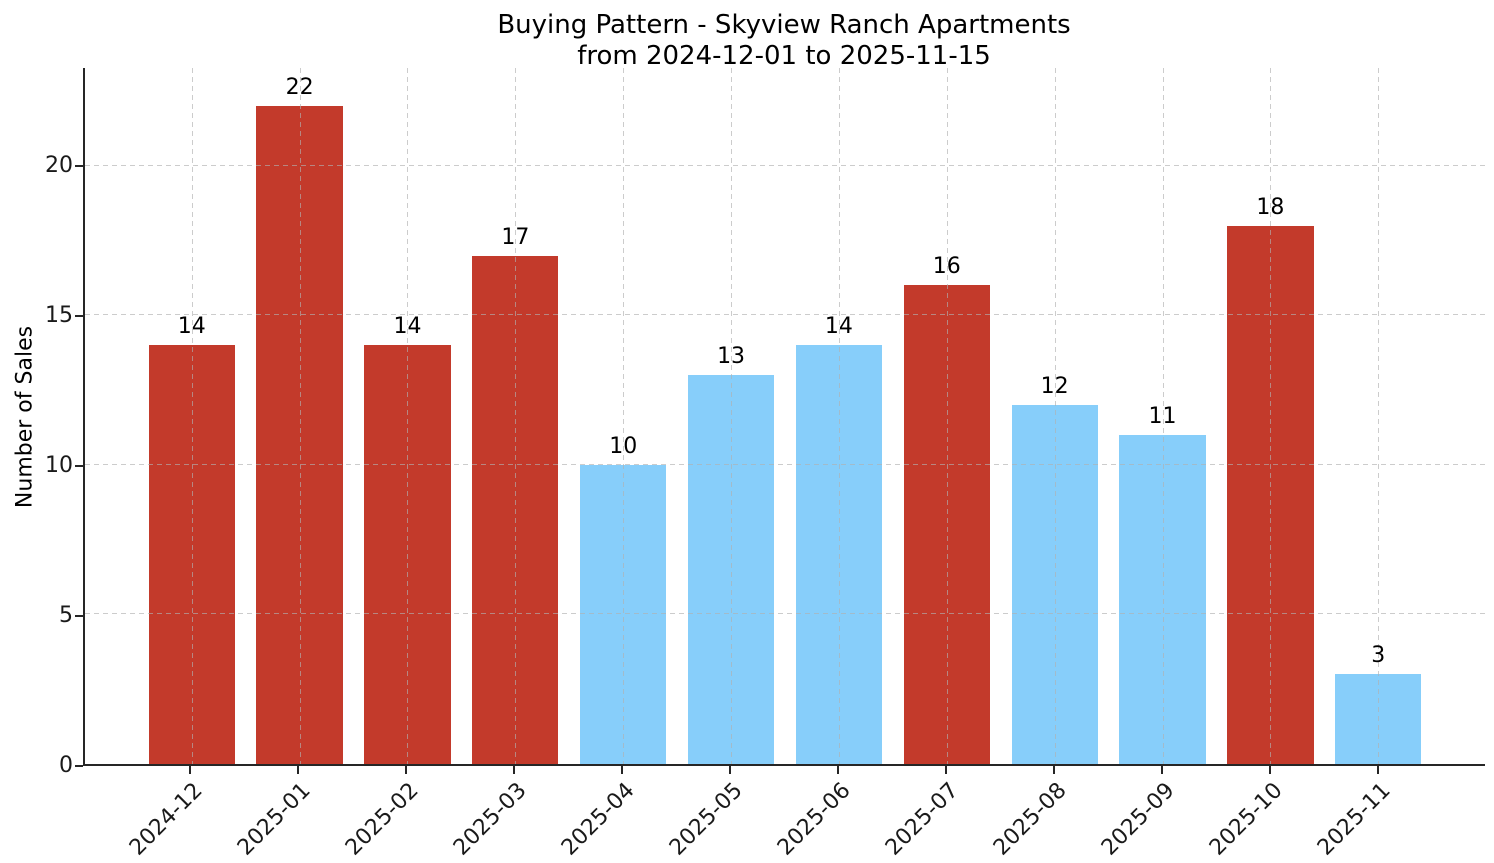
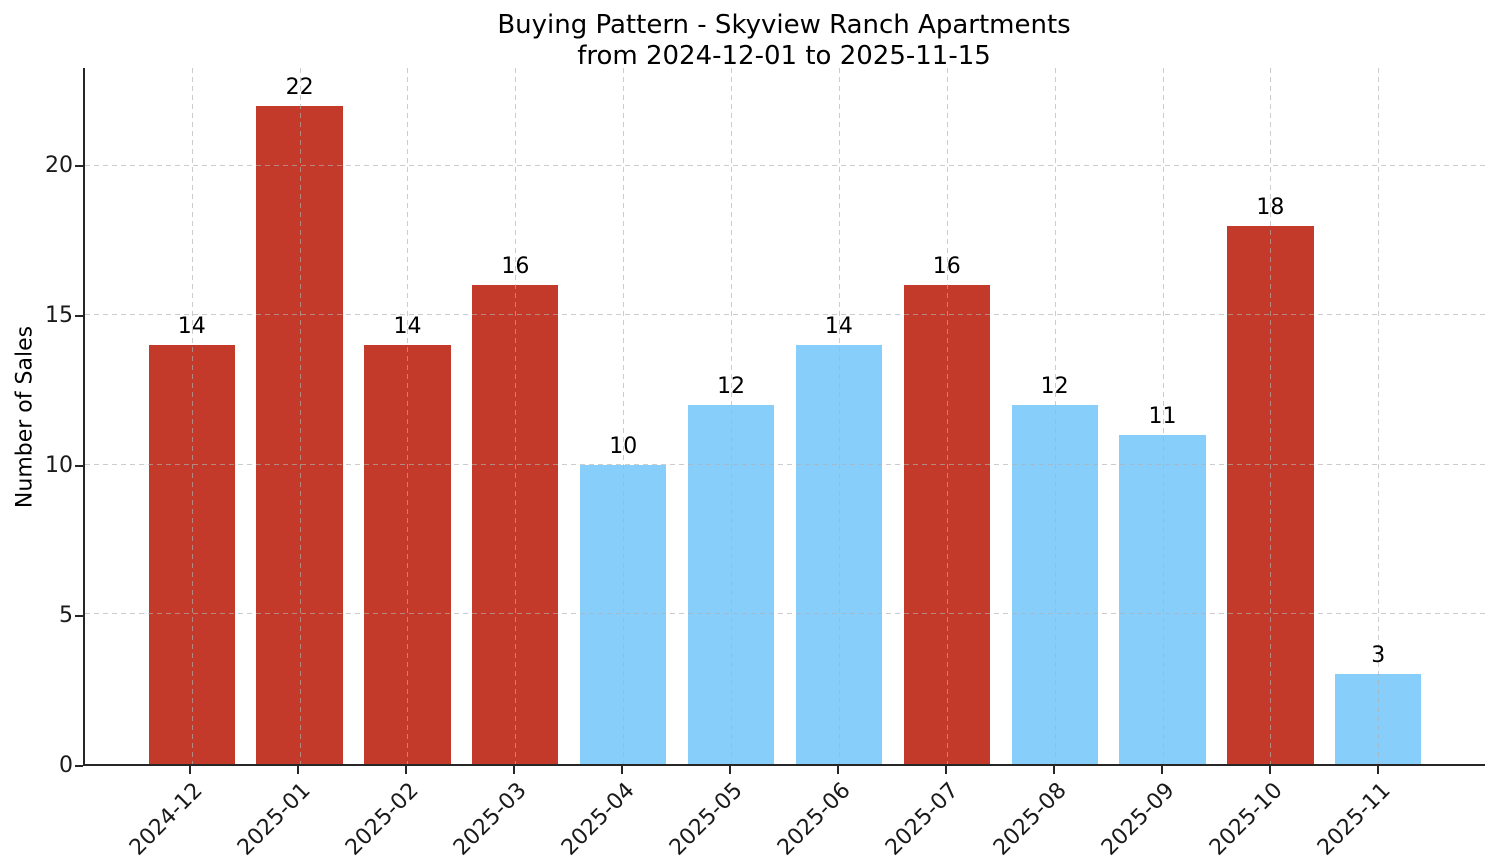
2025-03: 17 -> 16
2025-05: 13 -> 12
